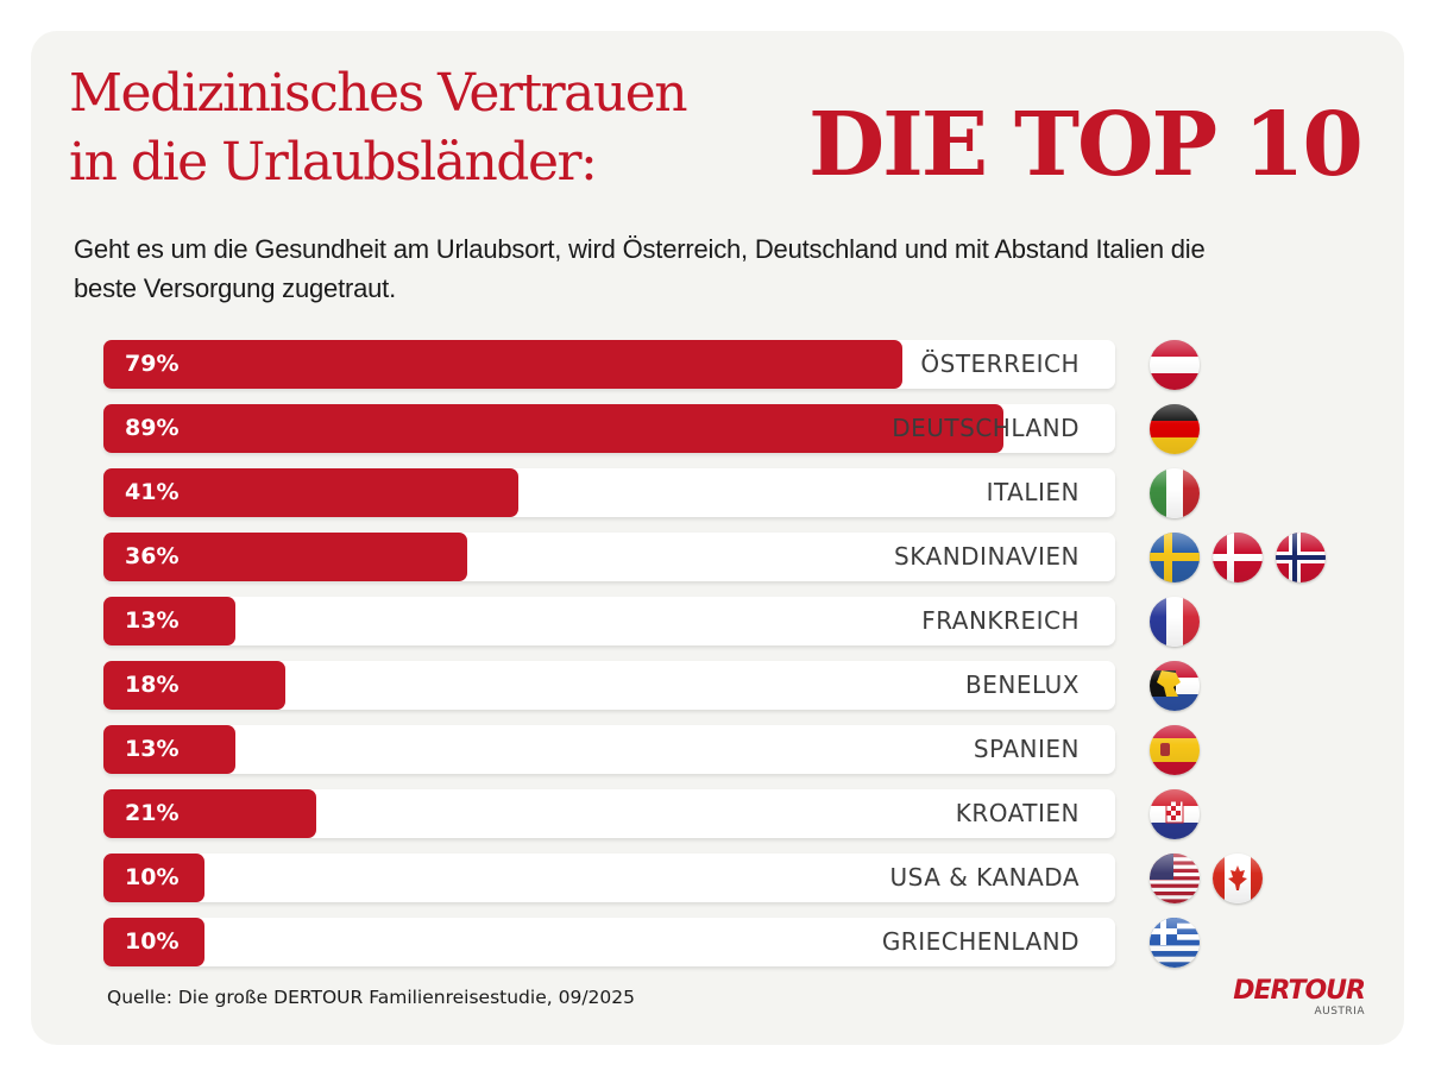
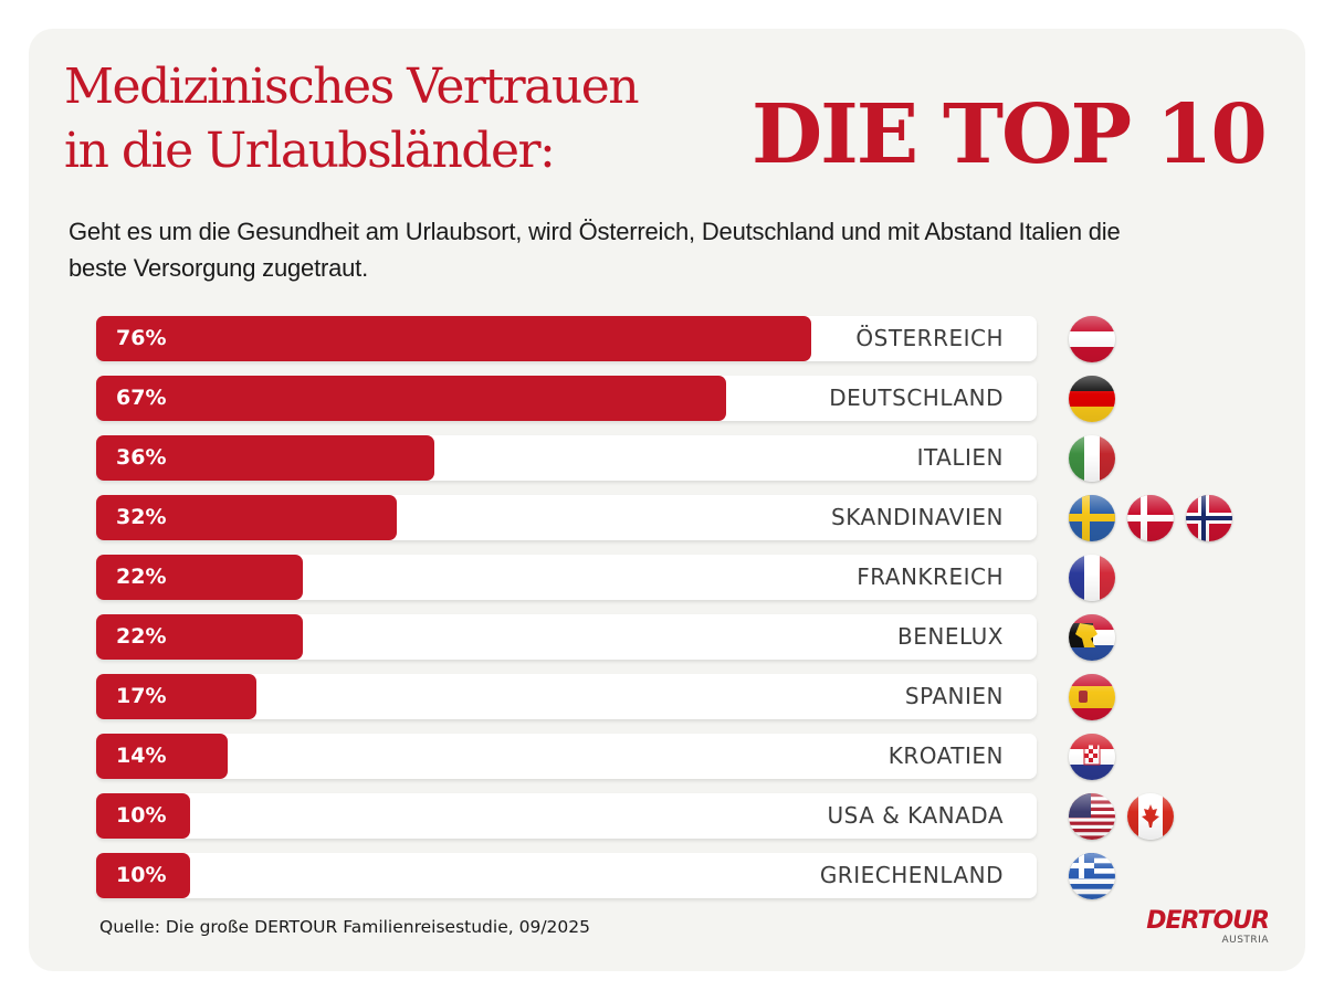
ÖSTERREICH: 79% -> 76%
DEUTSCHLAND: 89% -> 67%
ITALIEN: 41% -> 36%
SKANDINAVIEN: 36% -> 32%
FRANKREICH: 13% -> 22%
BENELUX: 18% -> 22%
SPANIEN: 13% -> 17%
KROATIEN: 21% -> 14%
